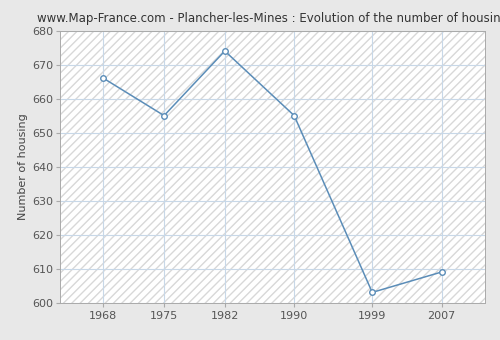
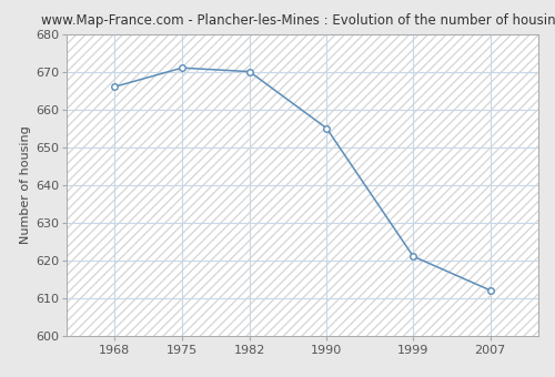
1975: 655 -> 671
1982: 674 -> 670
1999: 603 -> 621
2007: 609 -> 612
